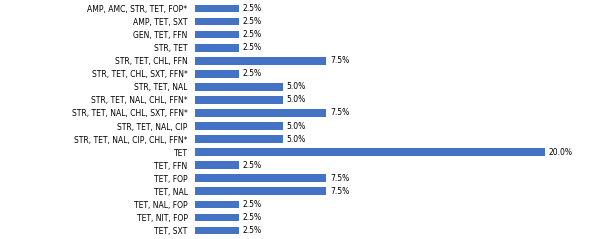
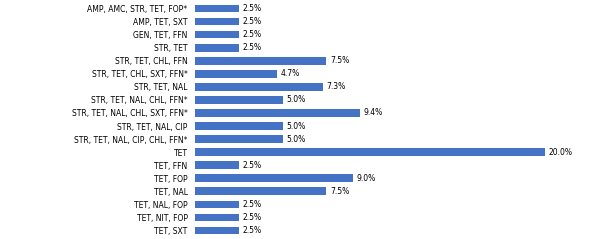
STR, TET, CHL, SXT, FFN*: 2.5% -> 4.7%
STR, TET, NAL: 5.0% -> 7.3%
STR, TET, NAL, CHL, SXT, FFN*: 7.5% -> 9.4%
TET, FOP: 7.5% -> 9.0%
